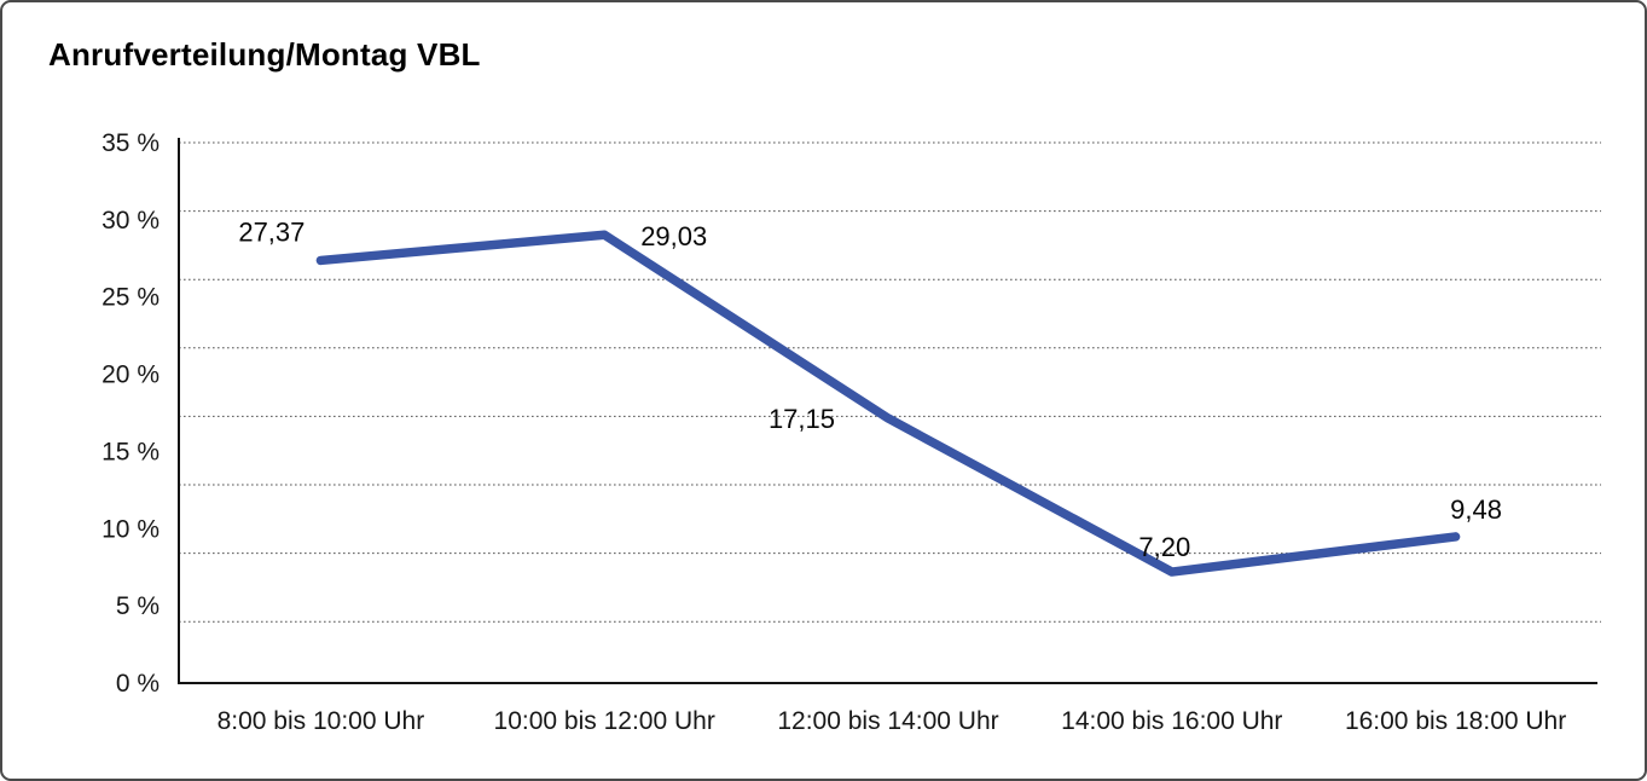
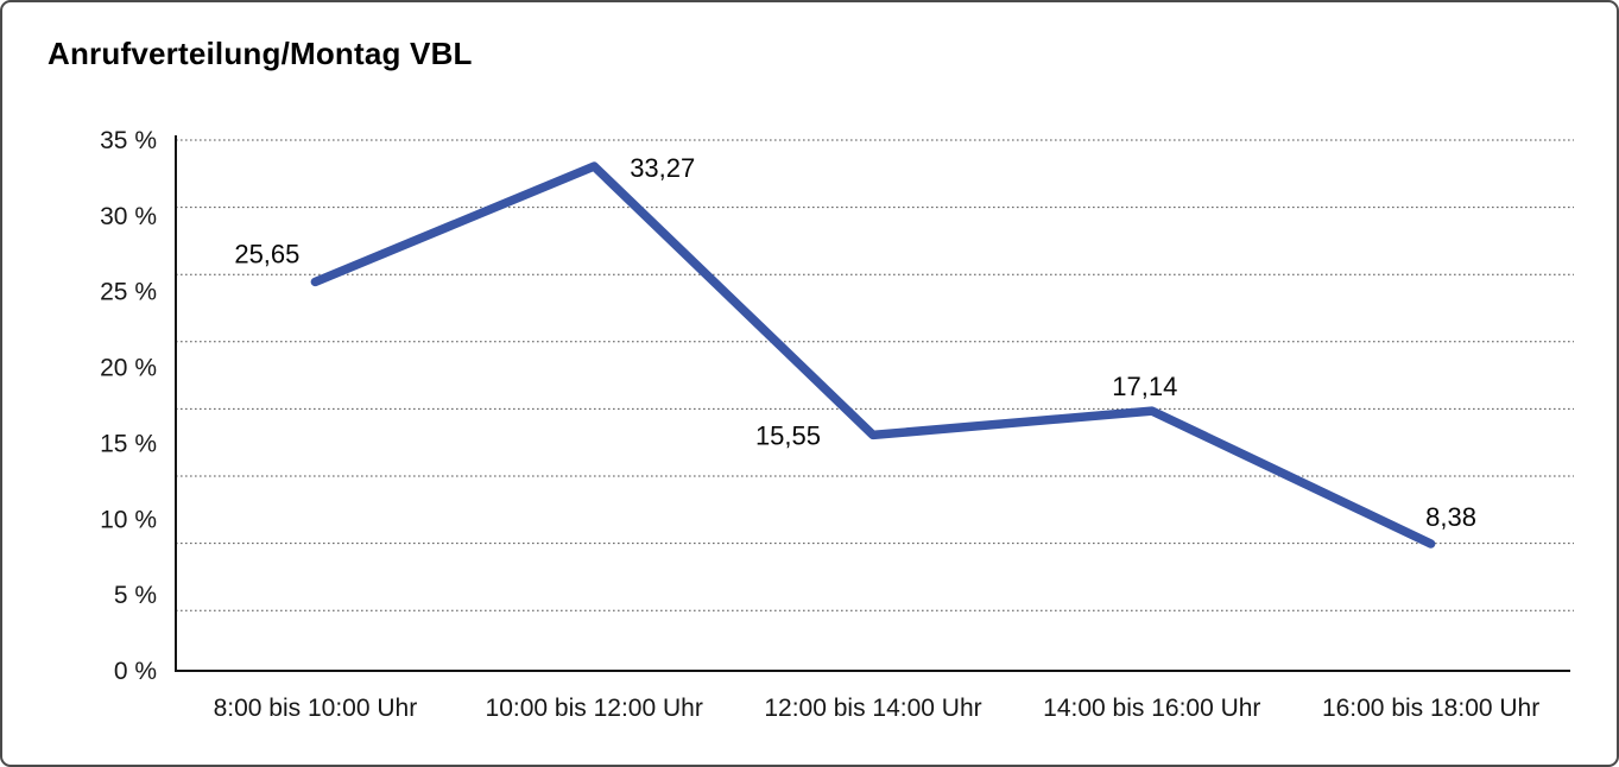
8:00 bis 10:00 Uhr: 27,37 -> 25,65
10:00 bis 12:00 Uhr: 29,03 -> 33,27
12:00 bis 14:00 Uhr: 17,15 -> 15,55
14:00 bis 16:00 Uhr: 7,20 -> 17,14
16:00 bis 18:00 Uhr: 9,48 -> 8,38
